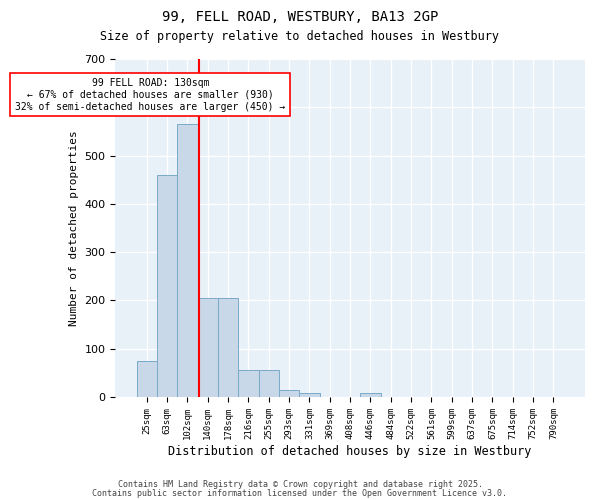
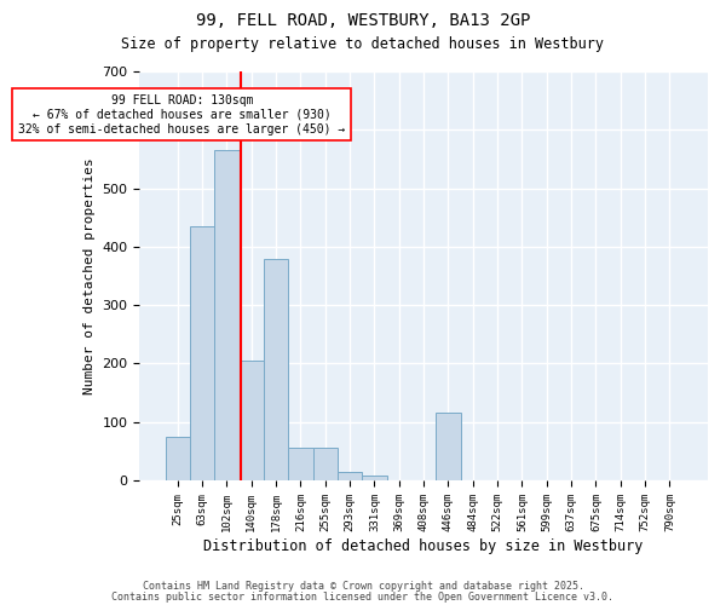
63sqm: 460 -> 435
178sqm: 205 -> 380
446sqm: 8 -> 115
